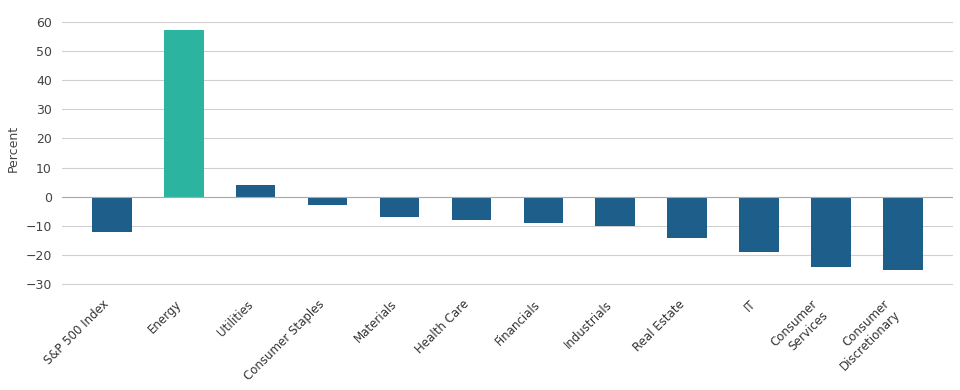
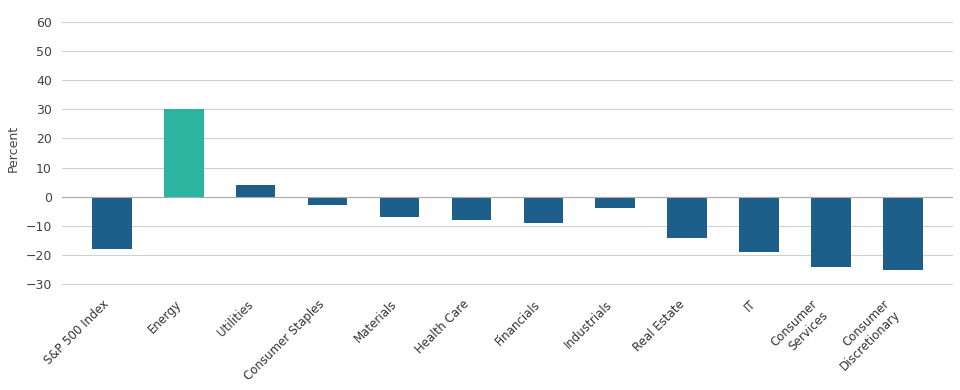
S&P 500 Index: -12 -> -18
Energy: 57 -> 30
Industrials: -10 -> -4
